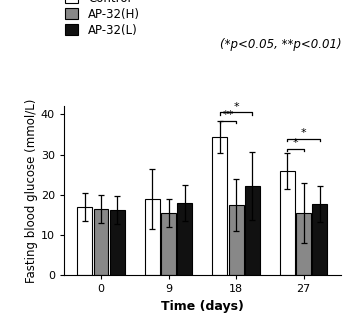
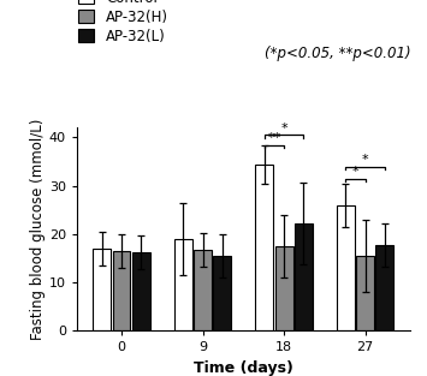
AP-32(H)/9: 15.5 -> 16.8
AP-32(L)/9: 18.0 -> 15.5
